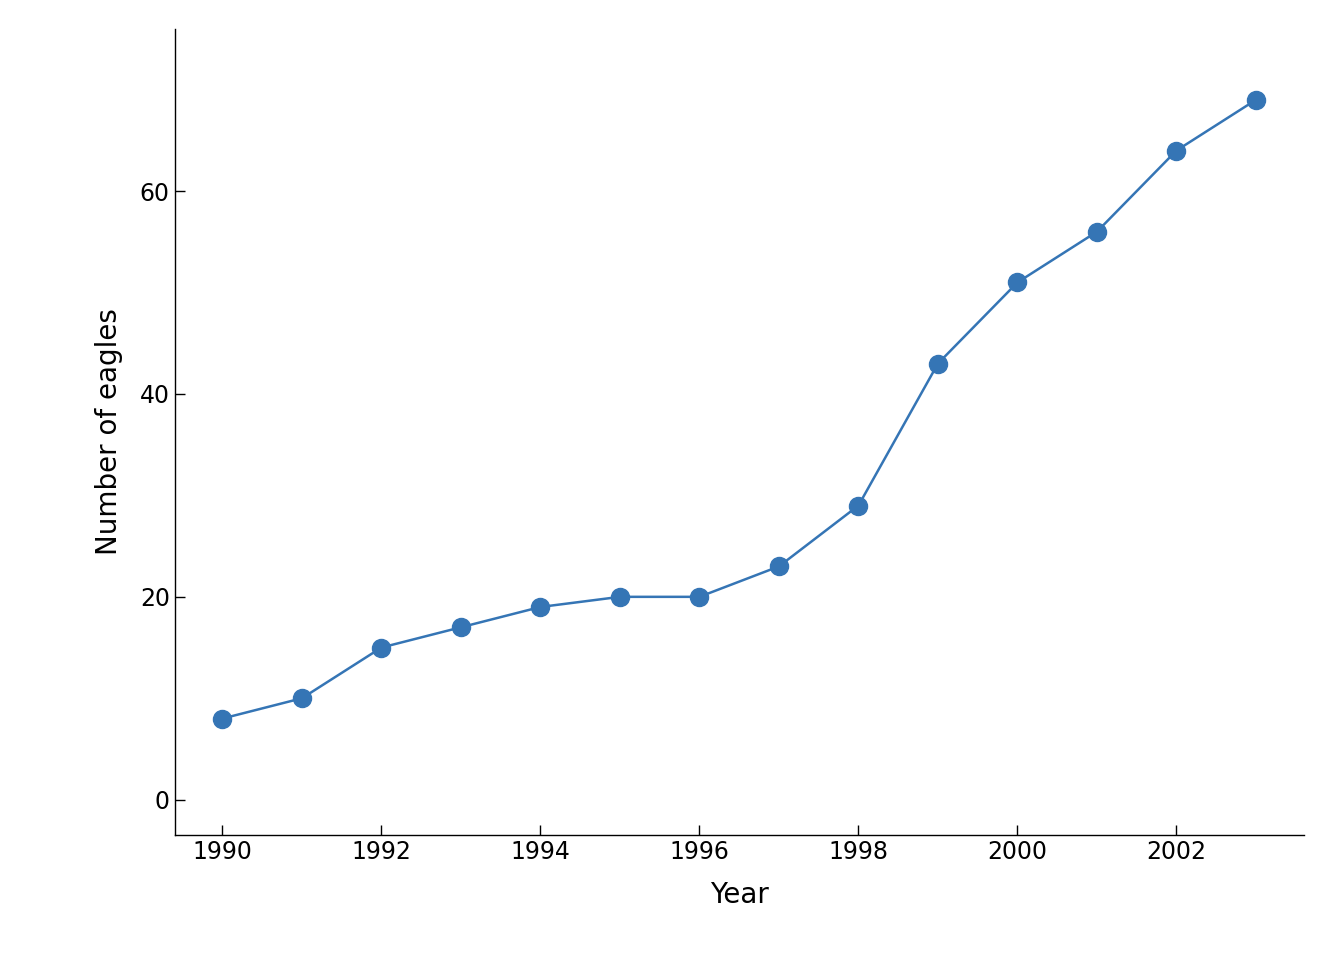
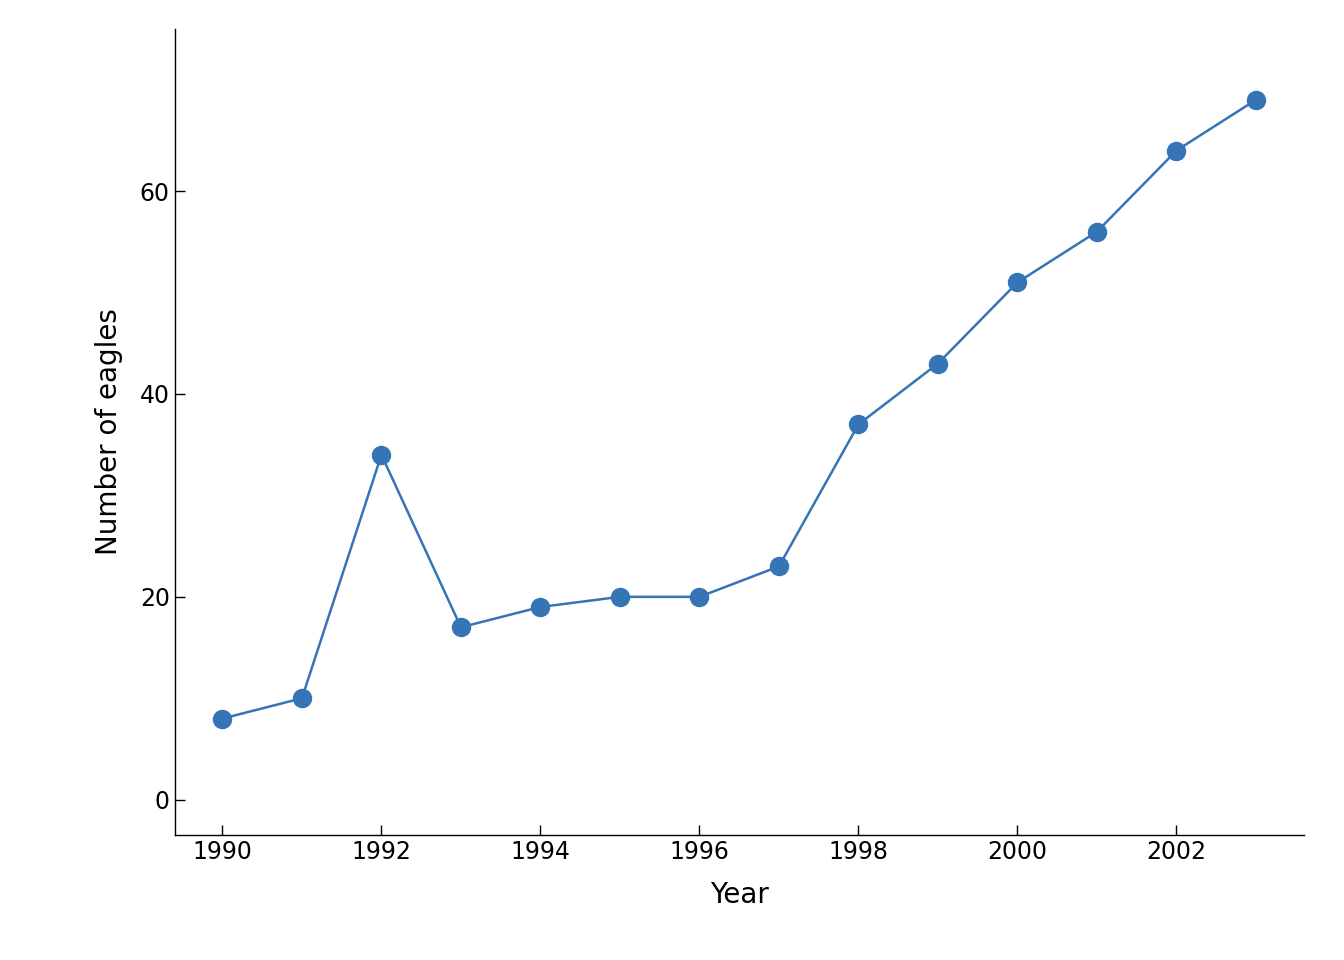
1992: 15 -> 34
1998: 29 -> 37
